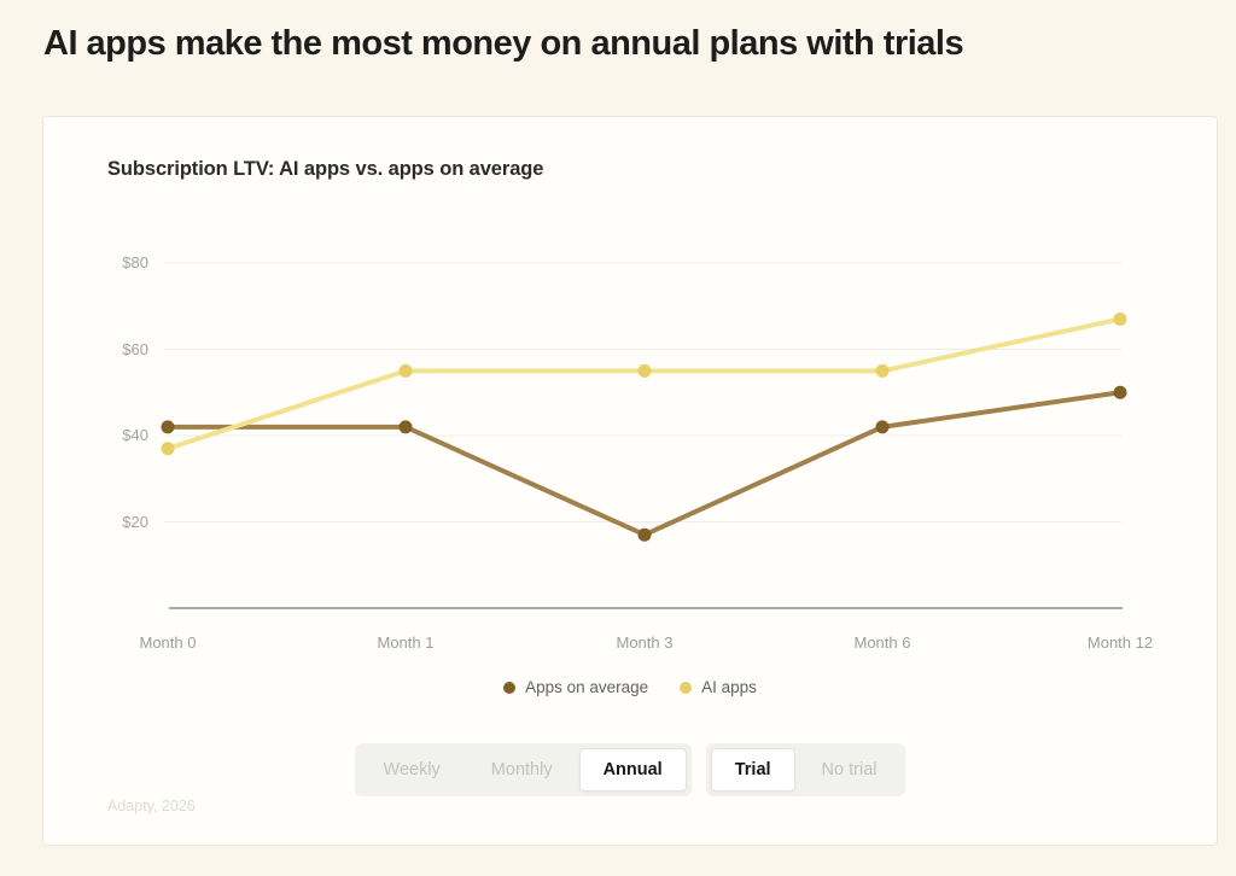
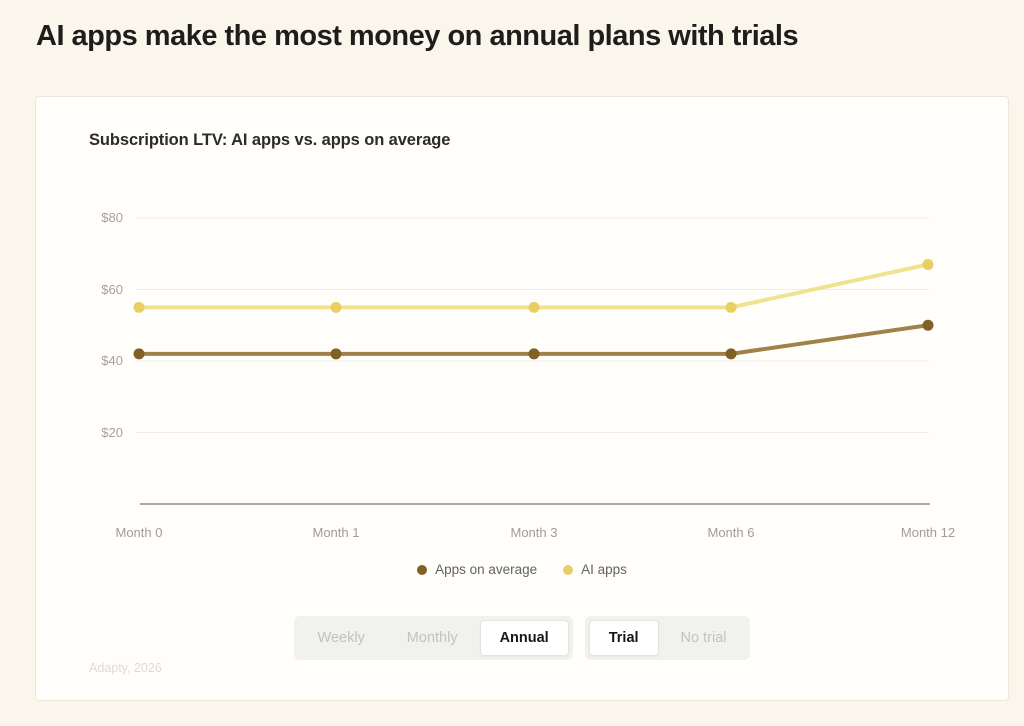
AI apps/Month 0: $37 -> $55
Apps on average/Month 3: $17 -> $42
